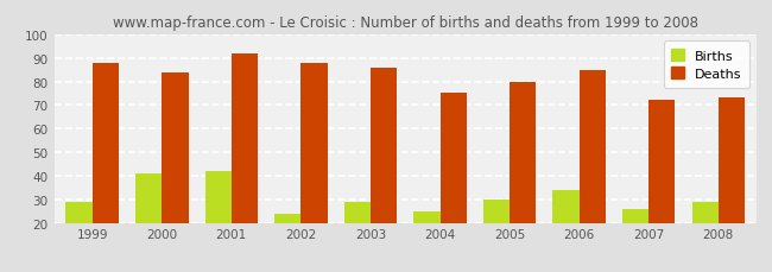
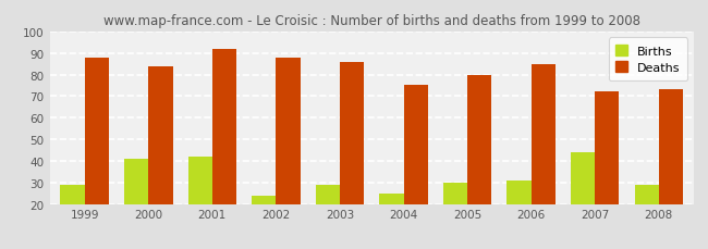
Births/2006: 34 -> 31
Births/2007: 26 -> 44
